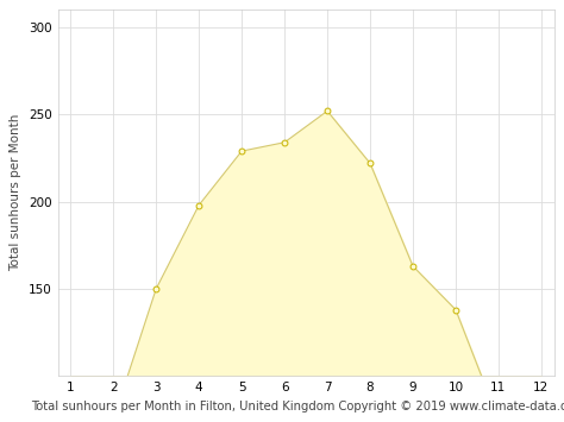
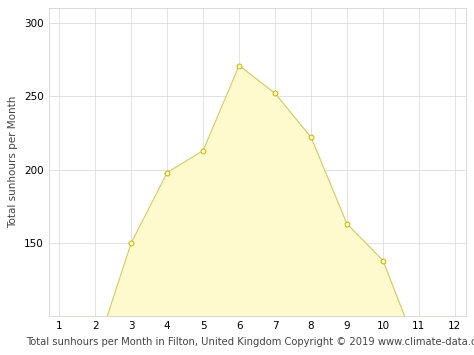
5: 229 -> 213
6: 234 -> 271
